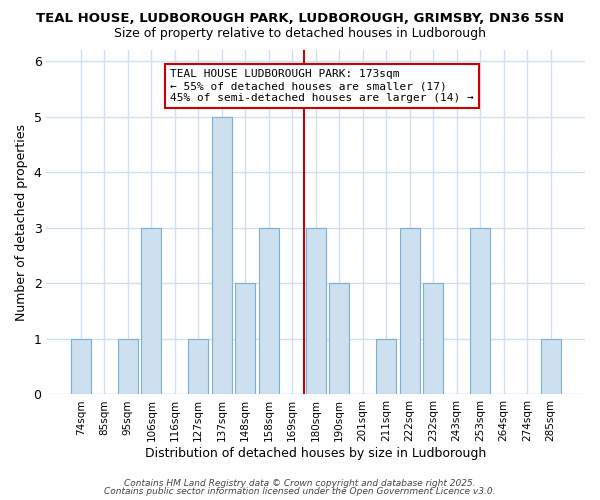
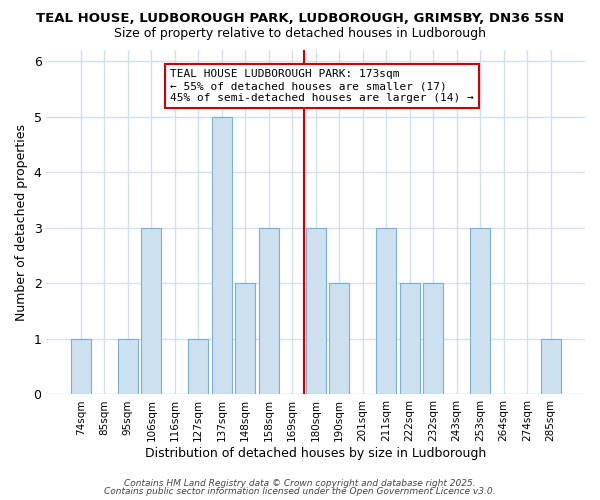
211sqm: 1 -> 3
222sqm: 3 -> 2
